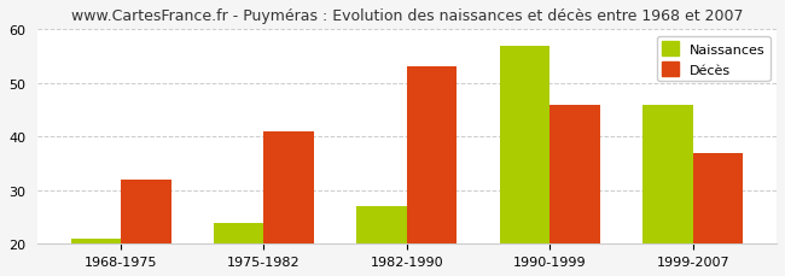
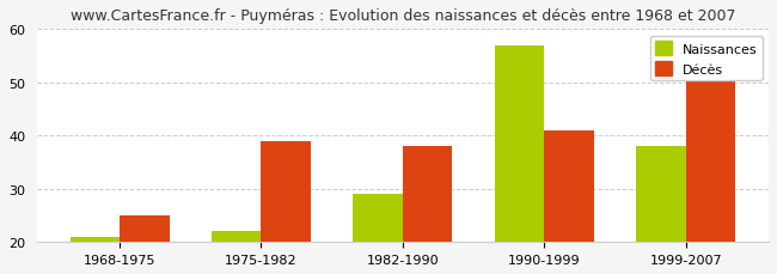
Décès/1968-1975: 32 -> 25
Naissances/1975-1982: 24 -> 22
Décès/1975-1982: 41 -> 39
Naissances/1982-1990: 27 -> 29
Décès/1982-1990: 53 -> 38
Décès/1990-1999: 46 -> 41
Naissances/1999-2007: 46 -> 38
Décès/1999-2007: 37 -> 51
